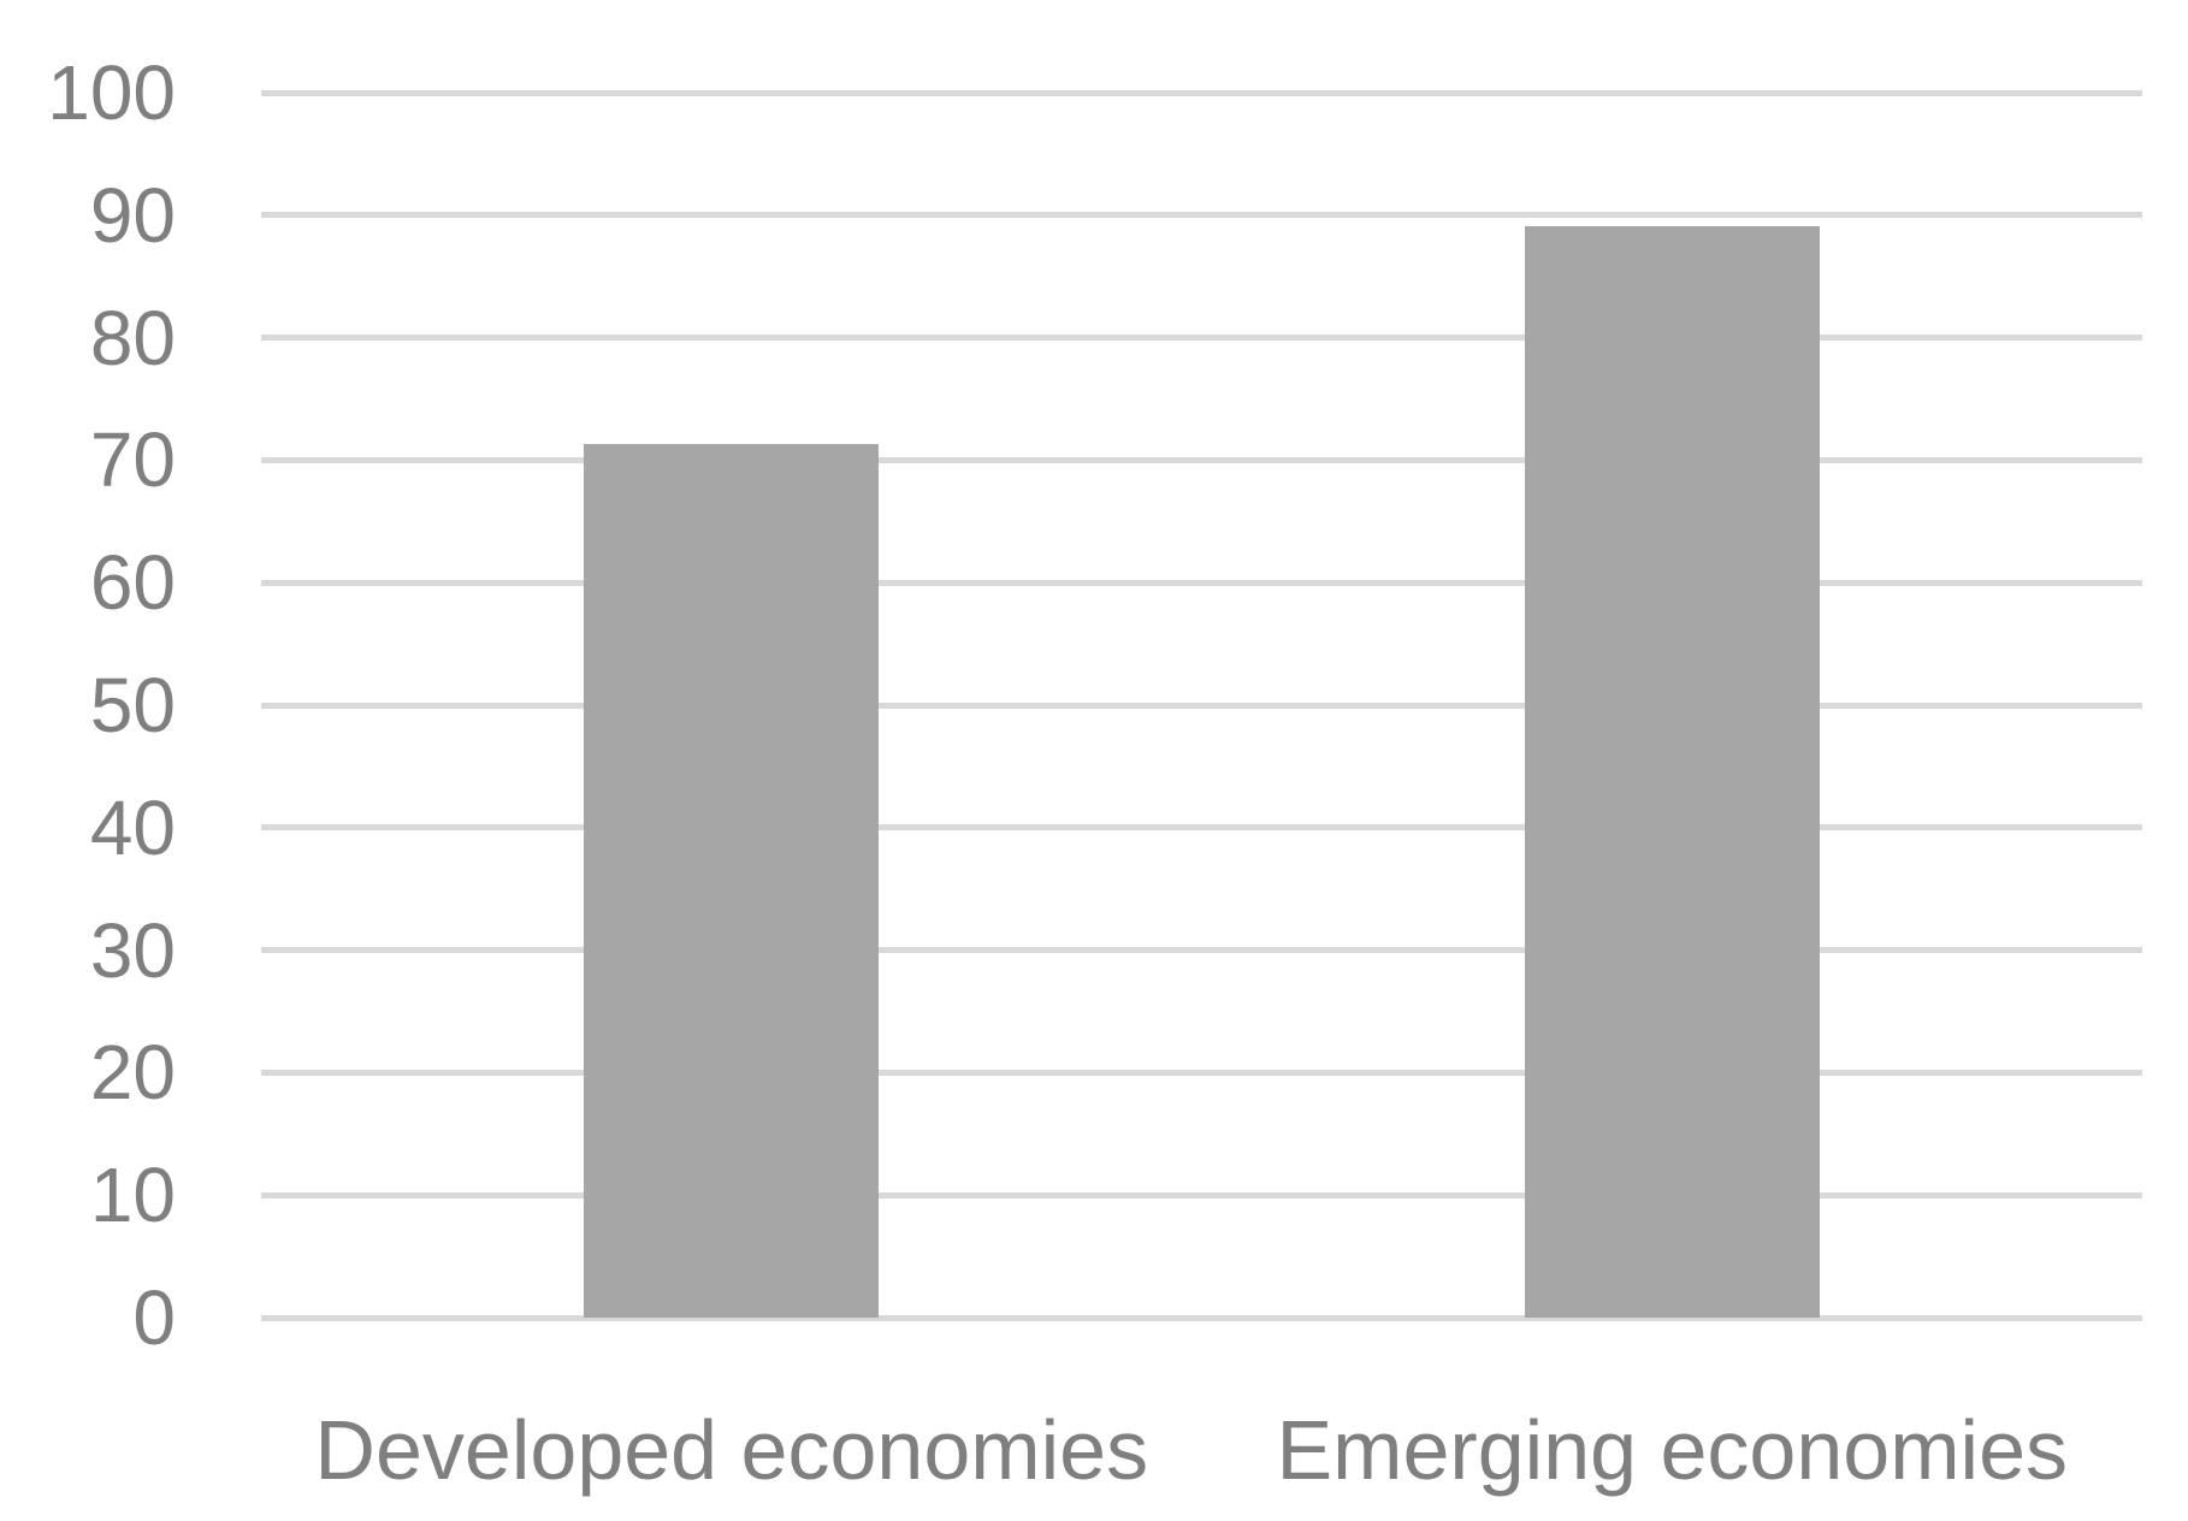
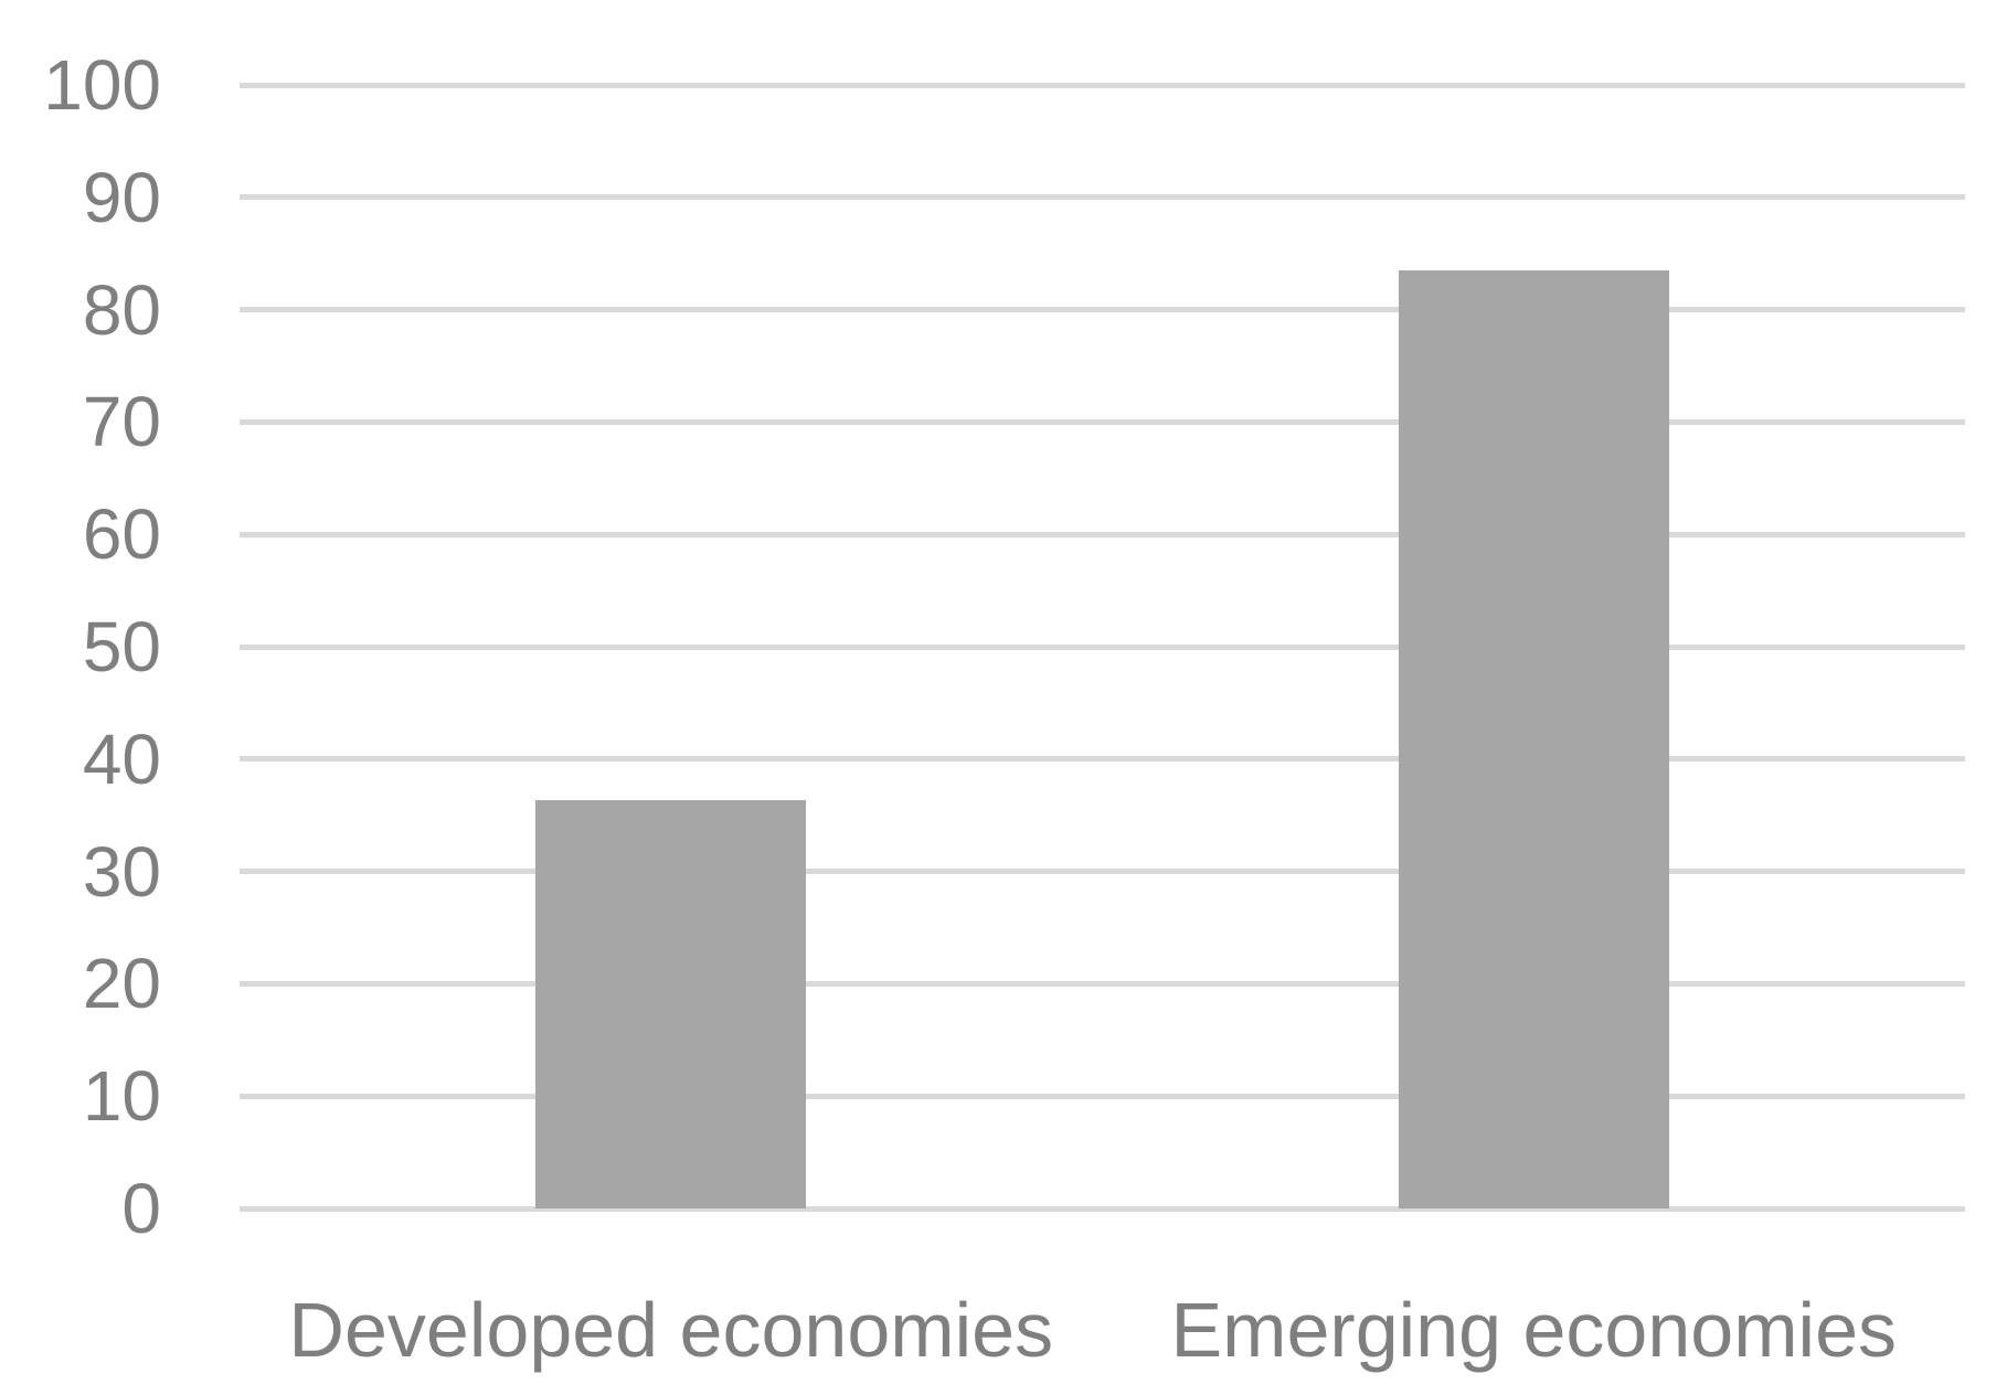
Developed economies: 71.3 -> 36.3
Emerging economies: 89.1 -> 83.5
